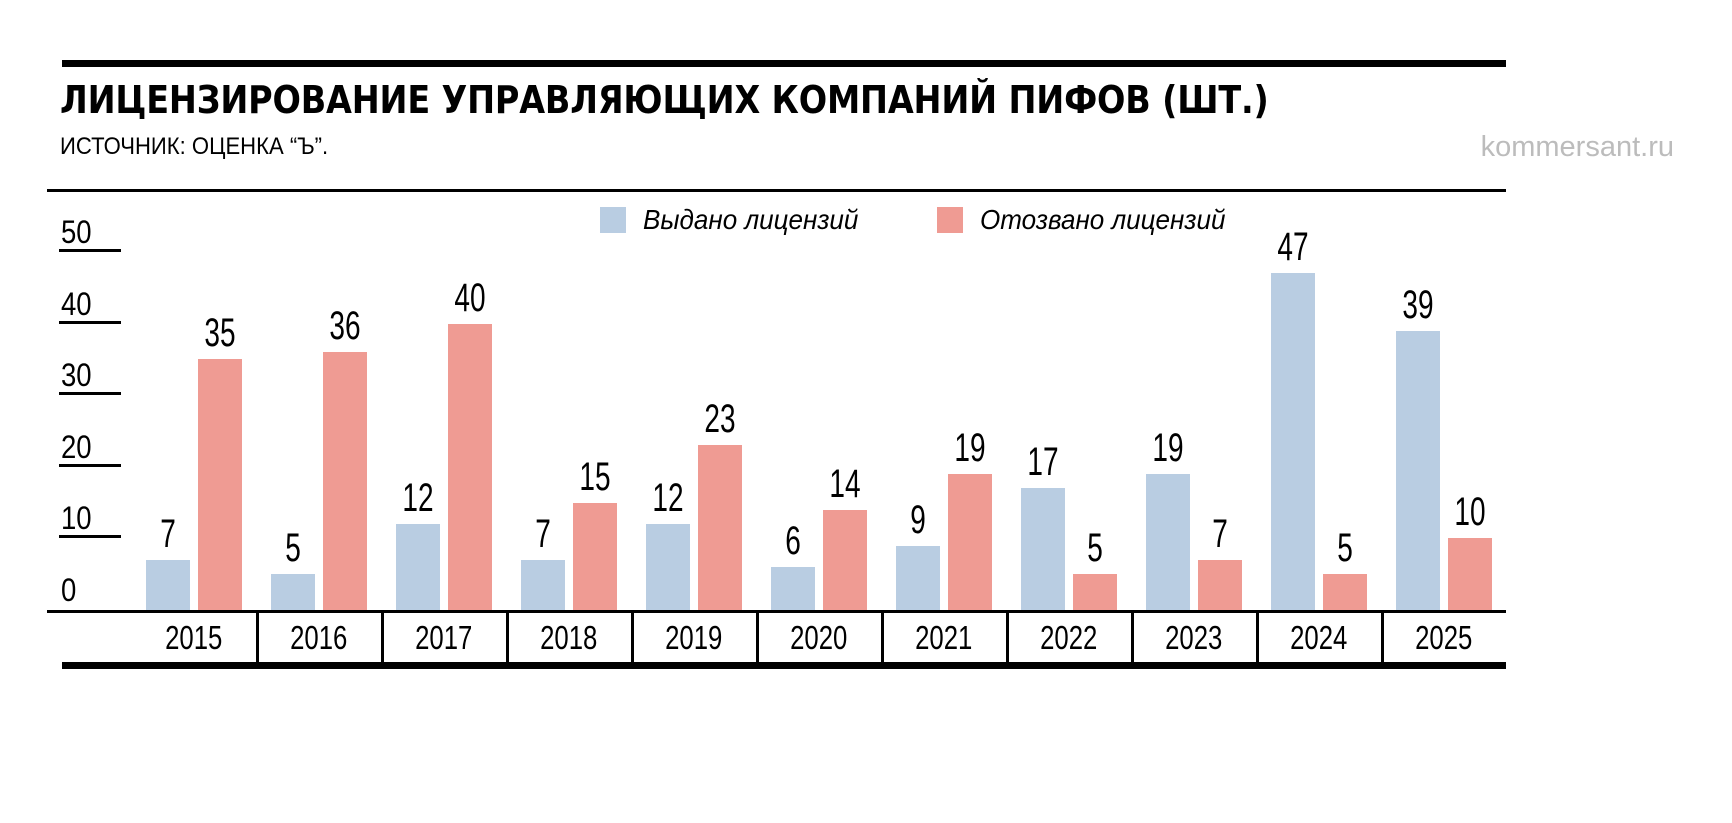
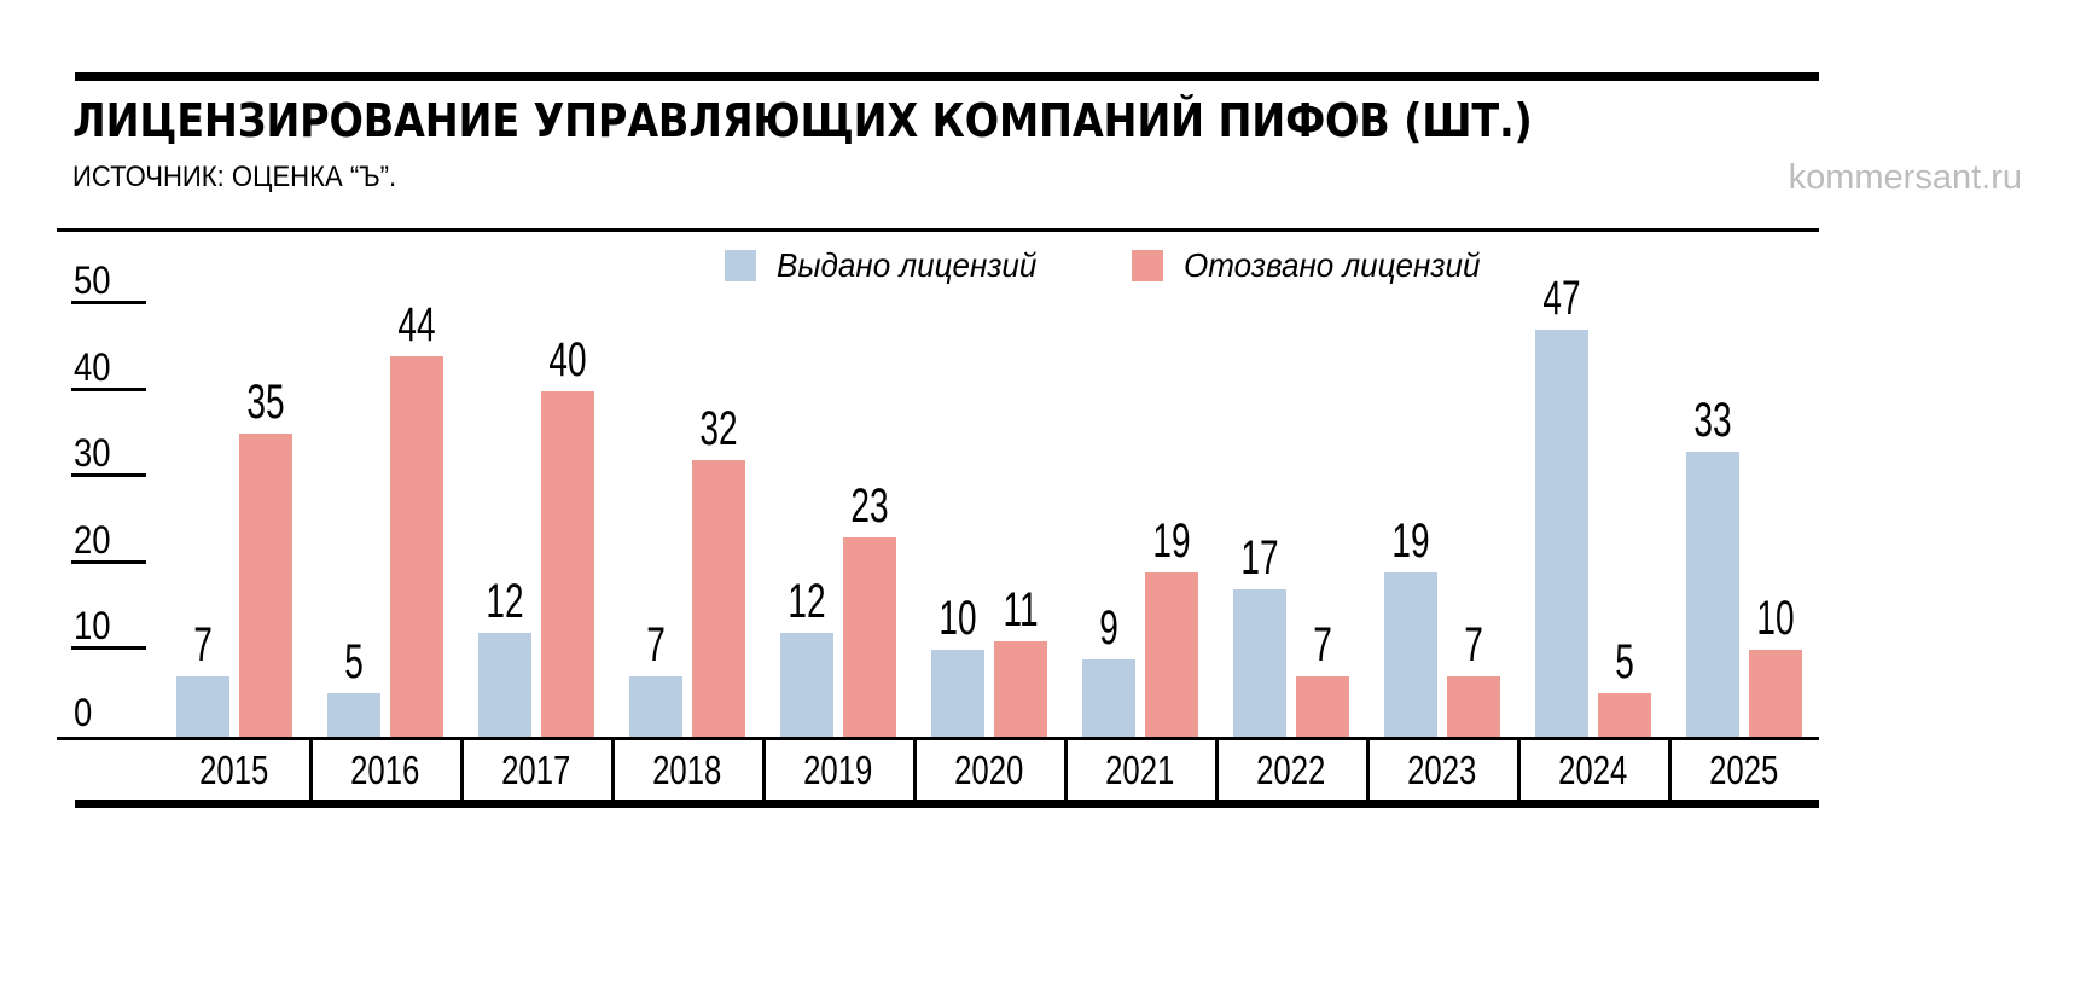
Отозвано лицензий/2016: 36 -> 44
Отозвано лицензий/2018: 15 -> 32
Выдано лицензий/2020: 6 -> 10
Отозвано лицензий/2020: 14 -> 11
Отозвано лицензий/2022: 5 -> 7
Выдано лицензий/2025: 39 -> 33
